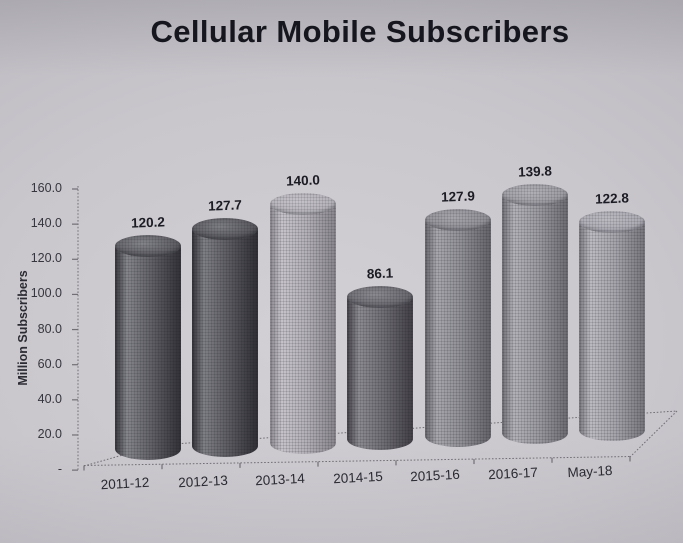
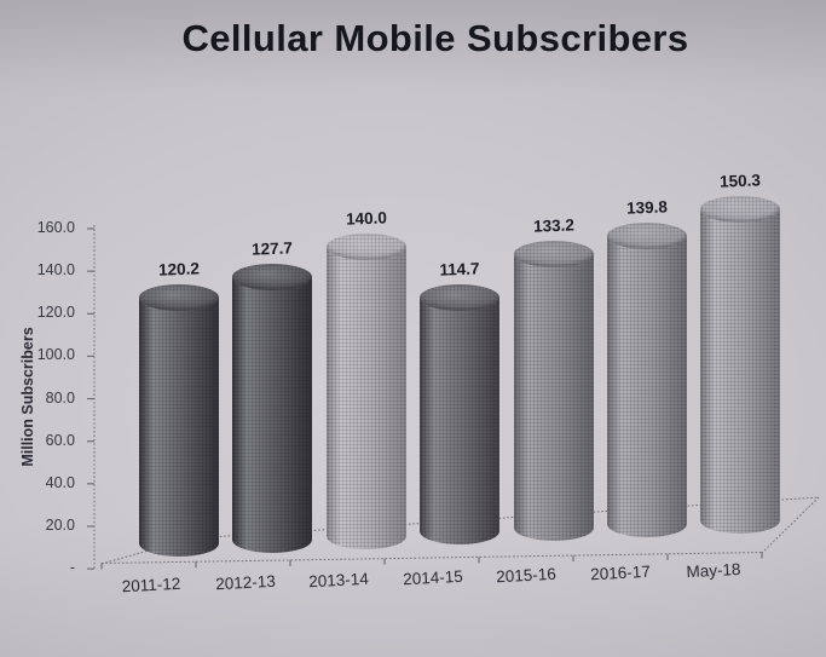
2014-15: 86.1 -> 114.7
2015-16: 127.9 -> 133.2
May-18: 122.8 -> 150.3
